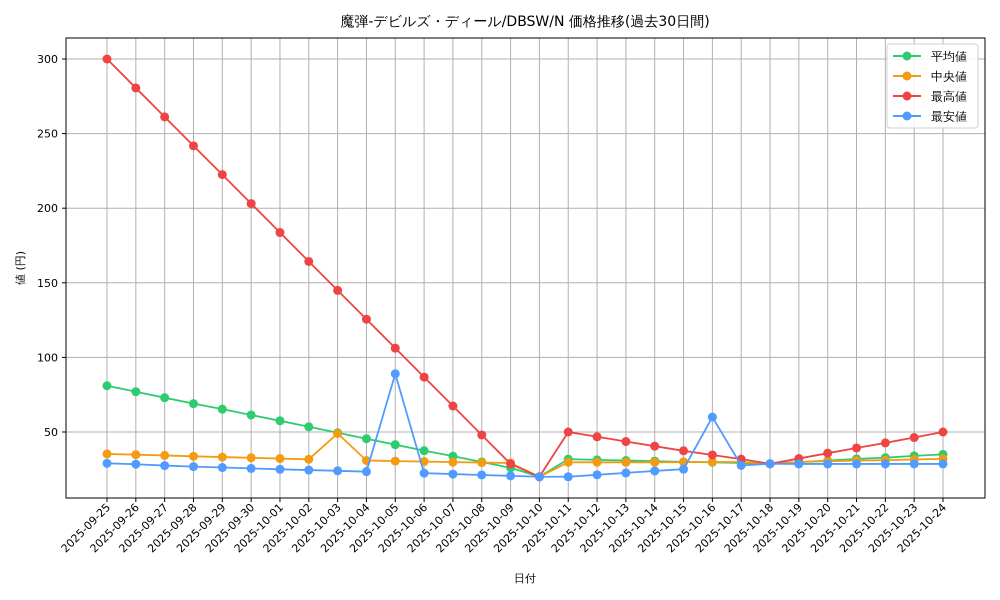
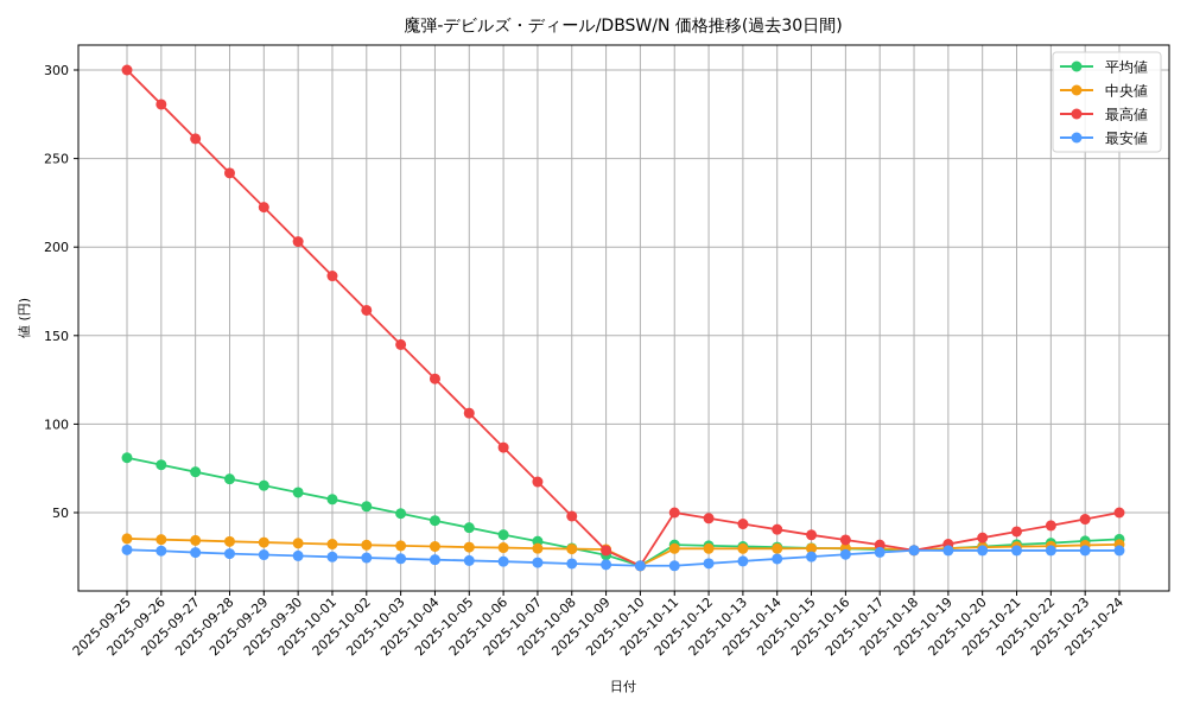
中央値/2025-10-03: 49 -> 31
最安値/2025-10-05: 89 -> 23
最安値/2025-10-16: 60 -> 26
